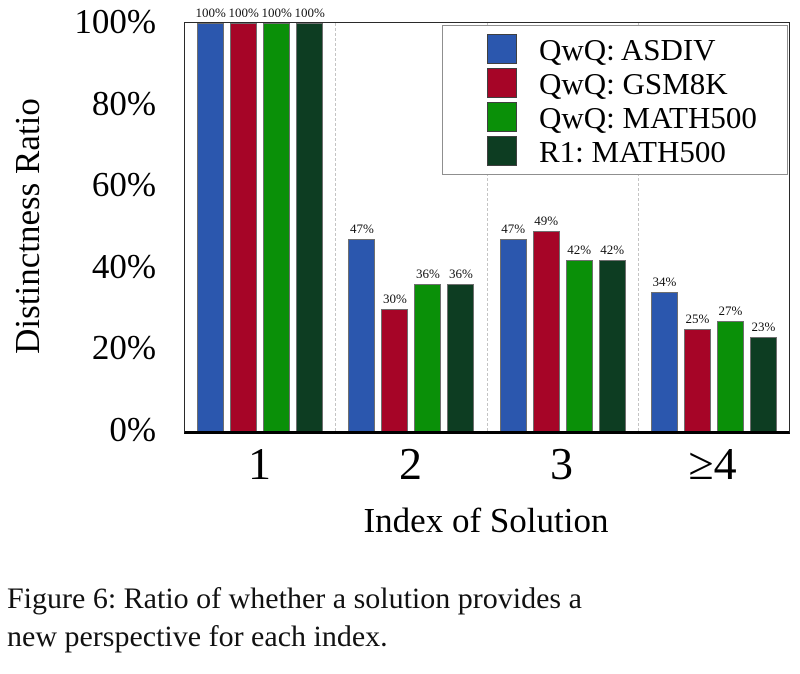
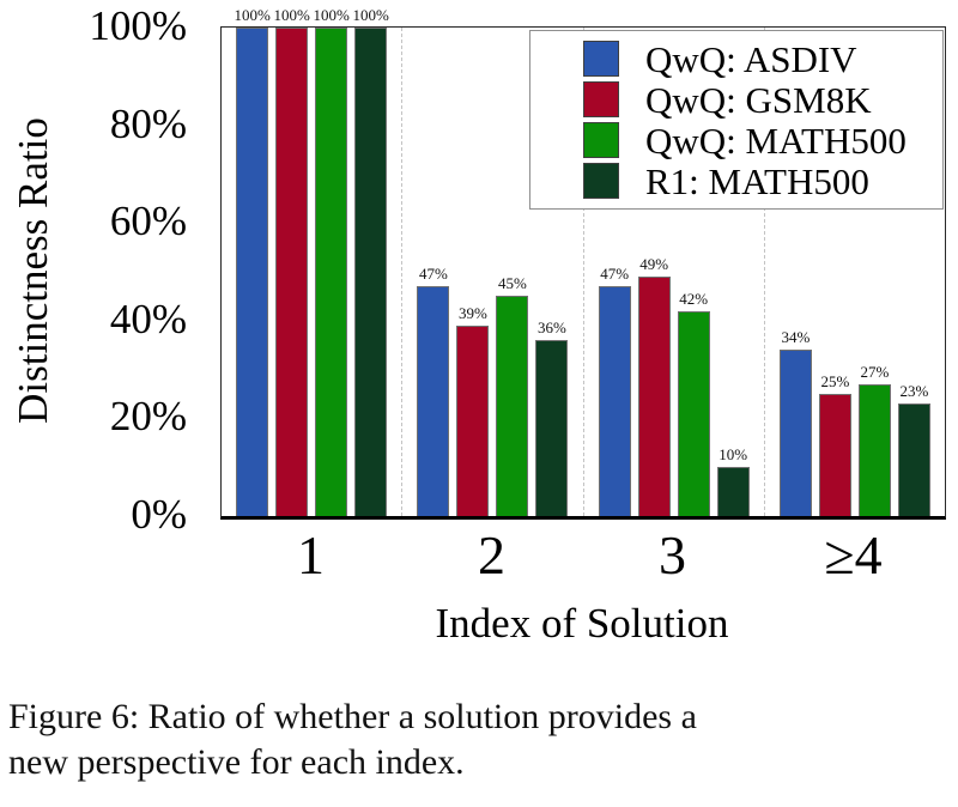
QwQ: GSM8K/2: 30% -> 39%
QwQ: MATH500/2: 36% -> 45%
R1: MATH500/3: 42% -> 10%
